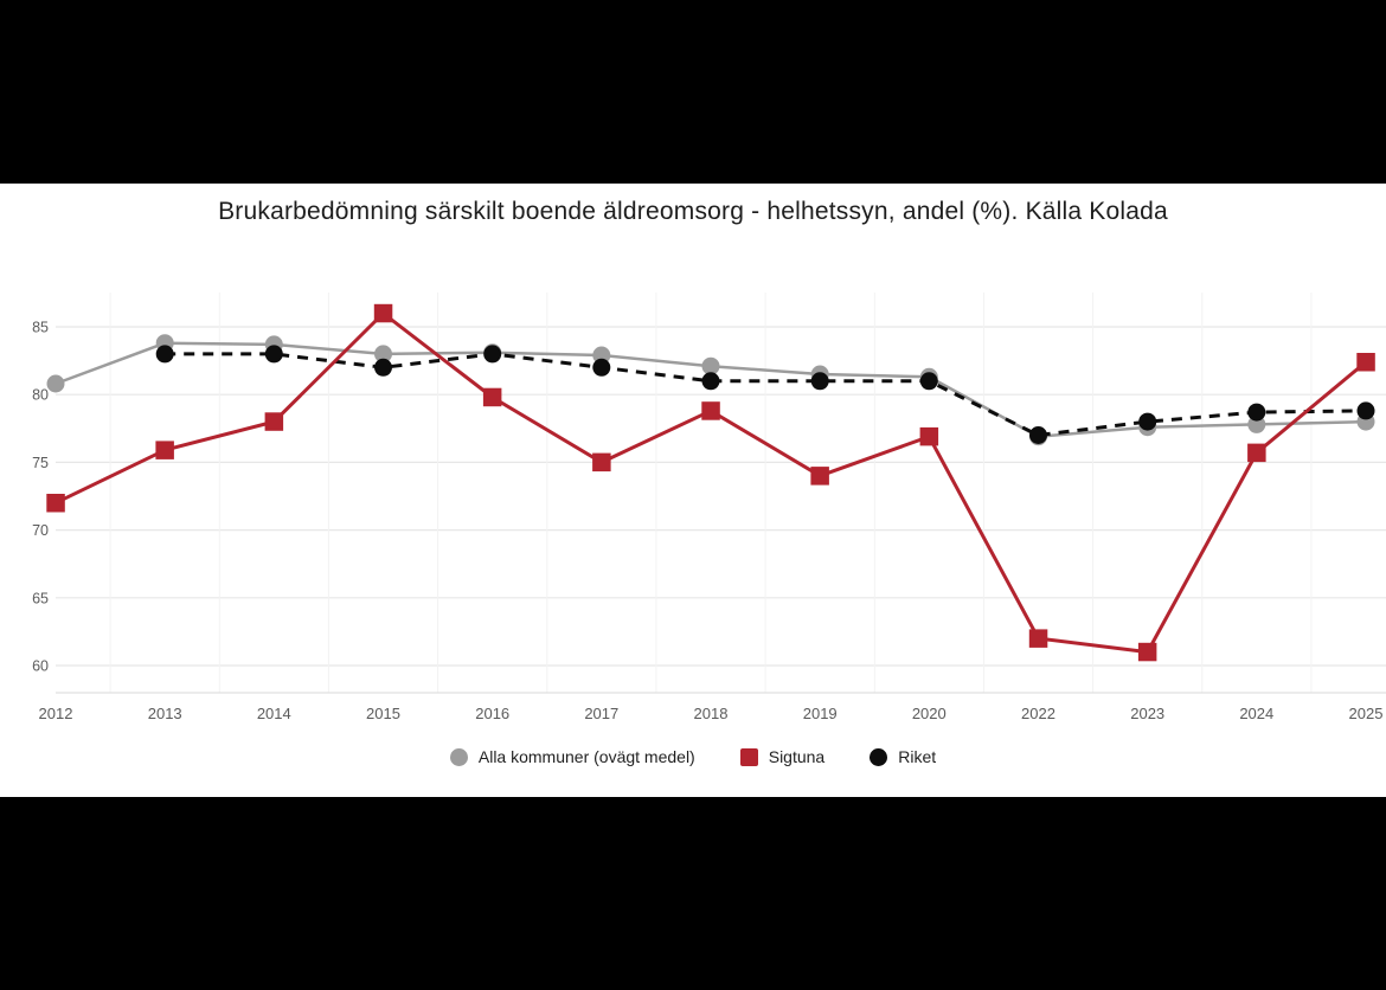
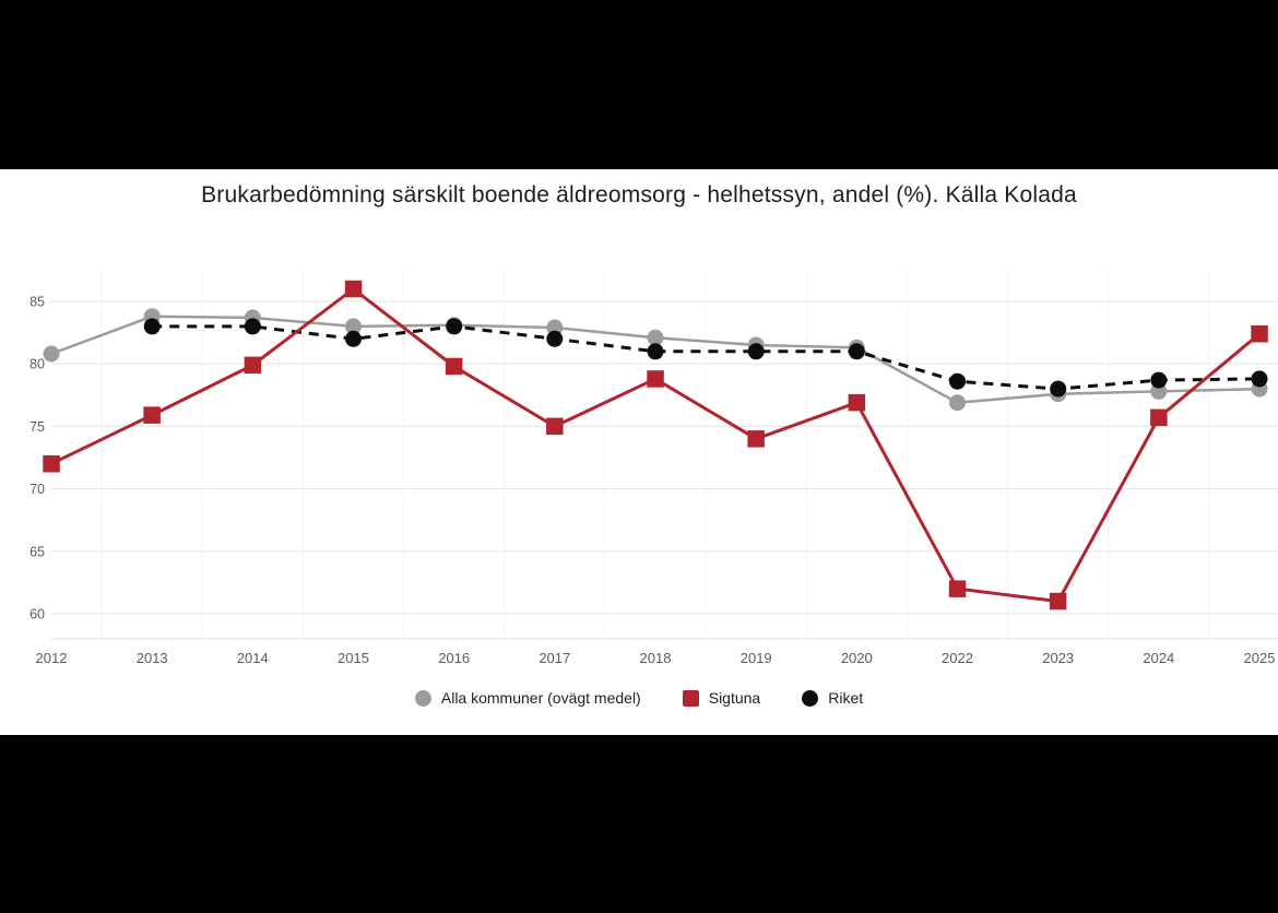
Sigtuna/2014: 78.0 -> 79.9
Riket/2022: 77.0 -> 78.6
